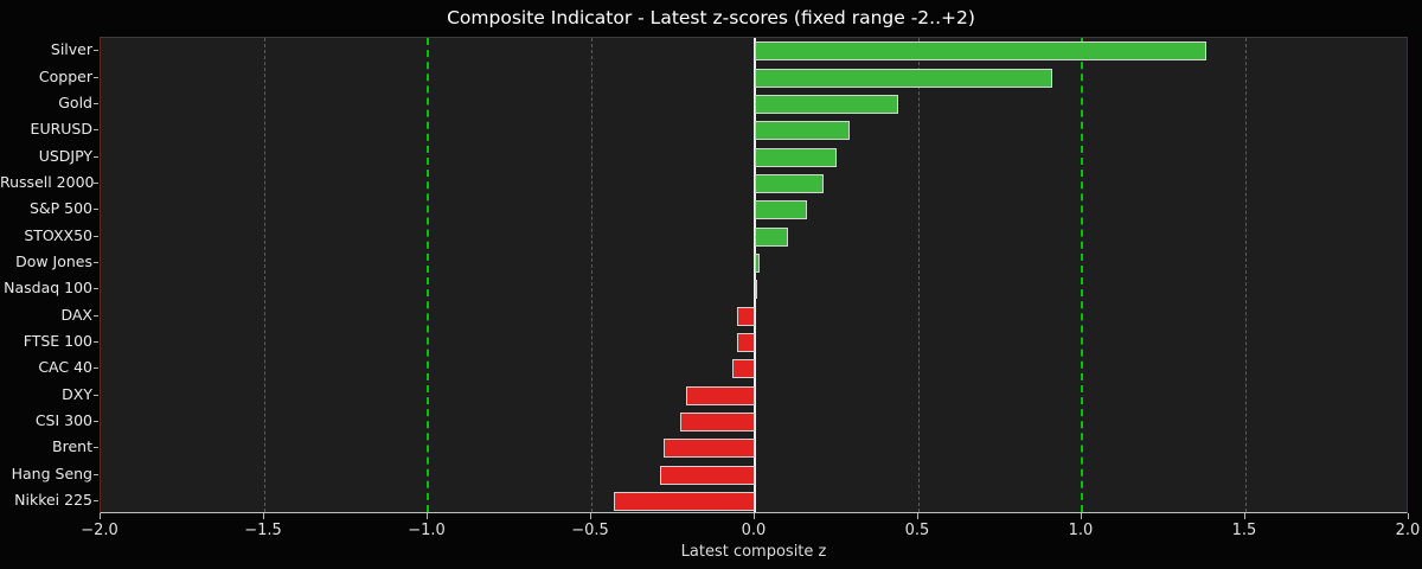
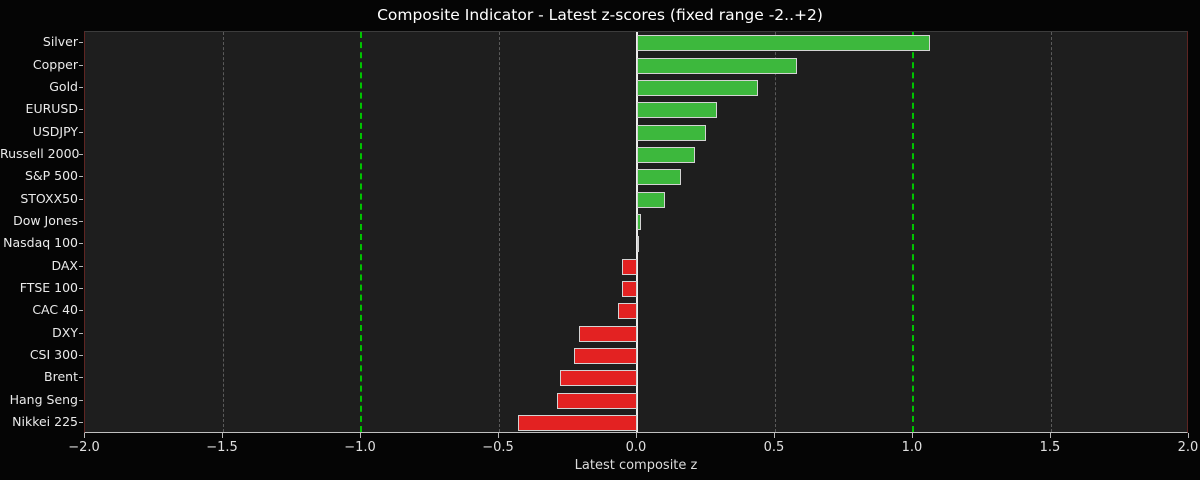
Silver: 1.38 -> 1.06
Copper: 0.91 -> 0.58
